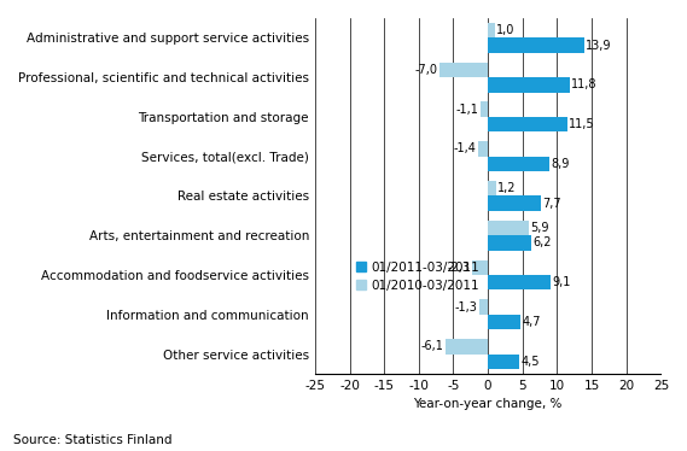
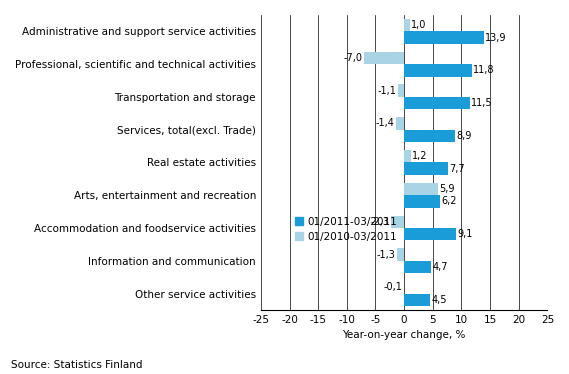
01/2010-03/2011/Other service activities: -6,1 -> -0,1
